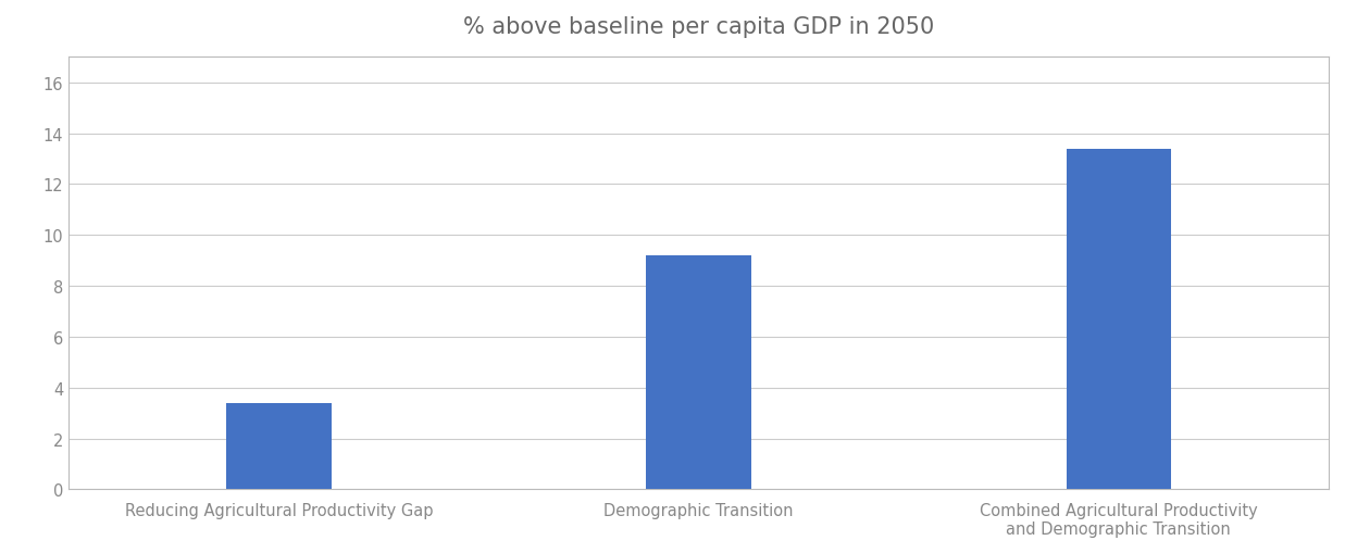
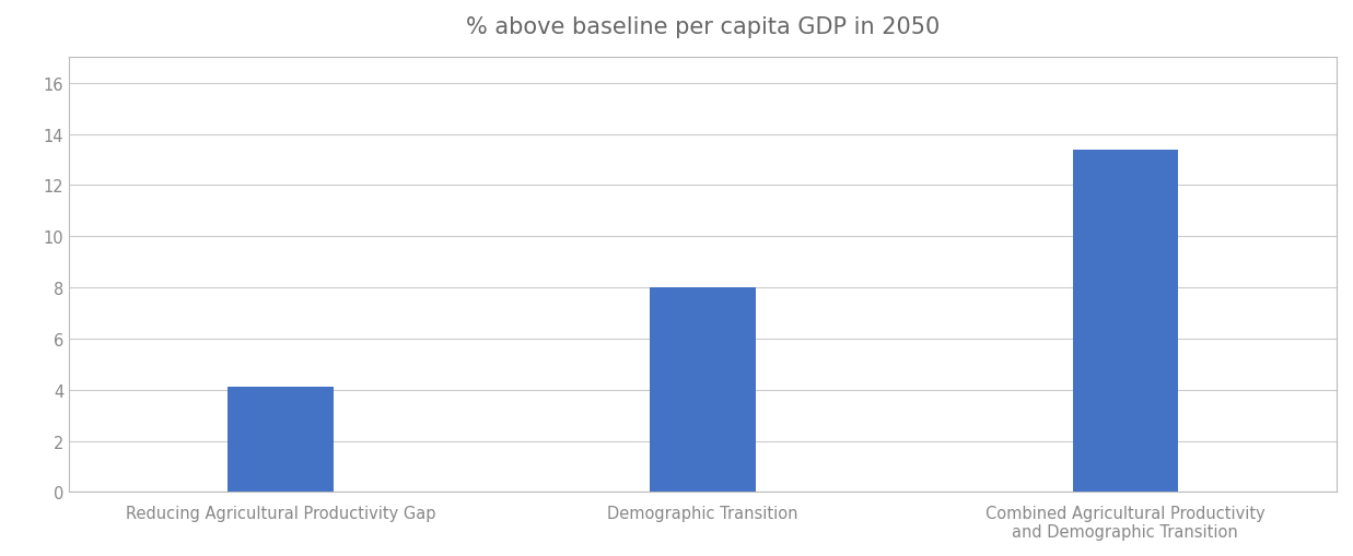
Reducing Agricultural Productivity Gap: 3.4 -> 4.1
Demographic Transition: 9.2 -> 8.0
